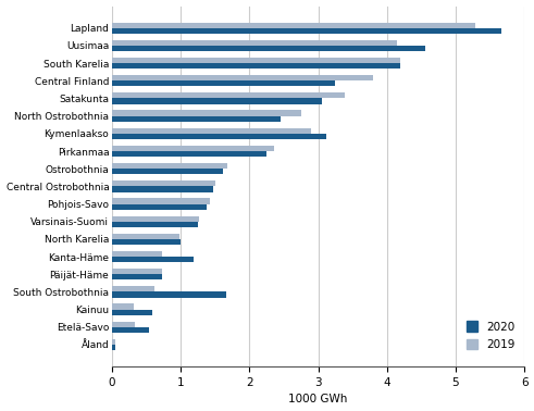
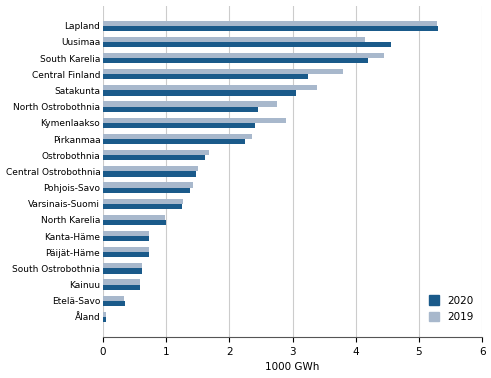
2020/Lapland: 5.66 -> 5.30
2019/South Karelia: 4.20 -> 4.45
2020/Kymenlaakso: 3.12 -> 2.40
2020/Kanta-Häme: 1.18 -> 0.72
2020/South Ostrobothnia: 1.66 -> 0.62
2019/Kainuu: 0.32 -> 0.58
2020/Etelä-Savo: 0.54 -> 0.35
